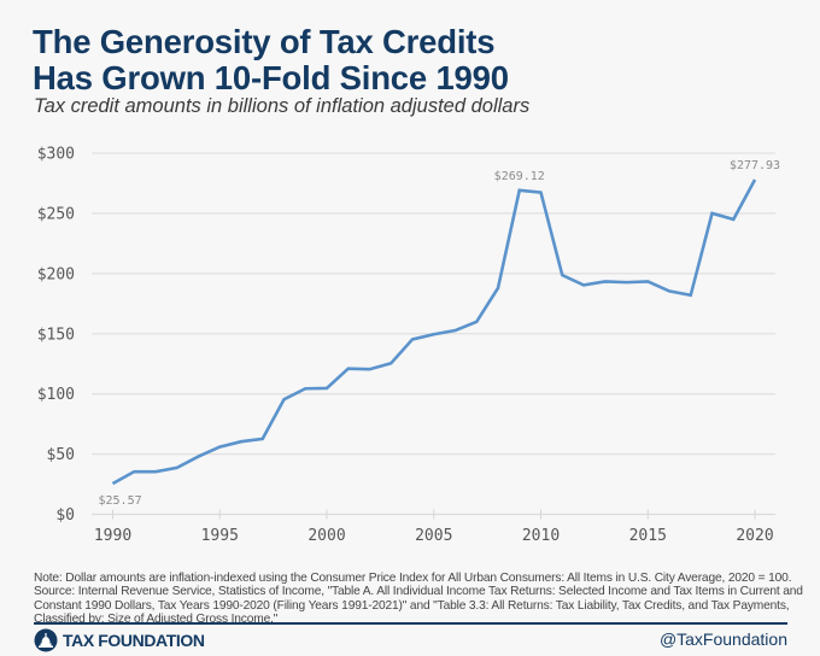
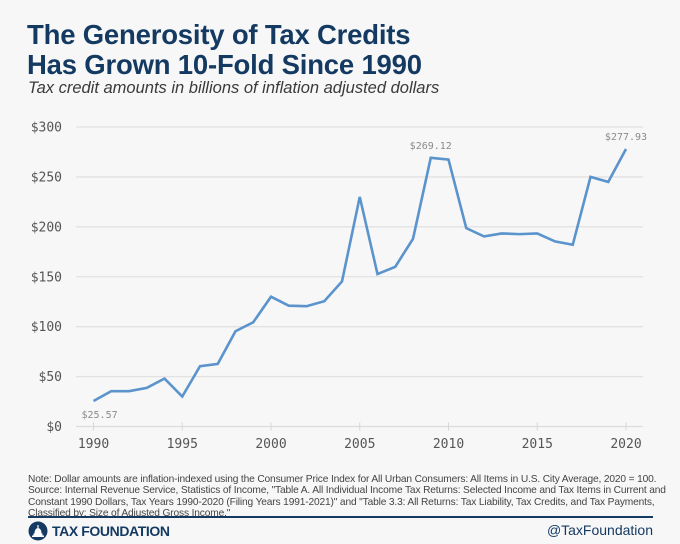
1995: $60 -> $30
2000: $100 -> $130
2005: $150 -> $230
